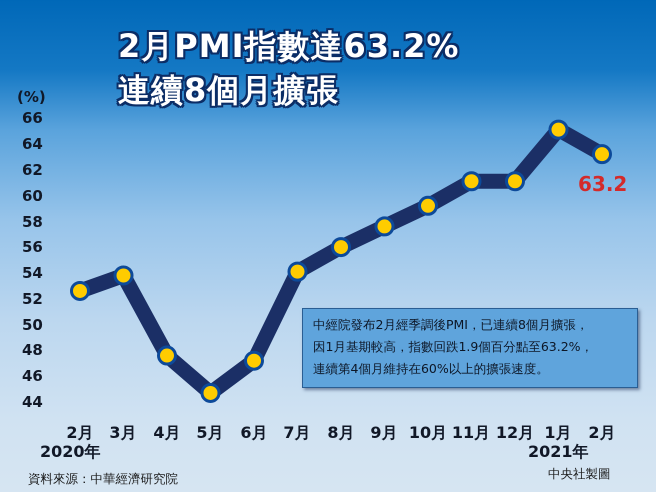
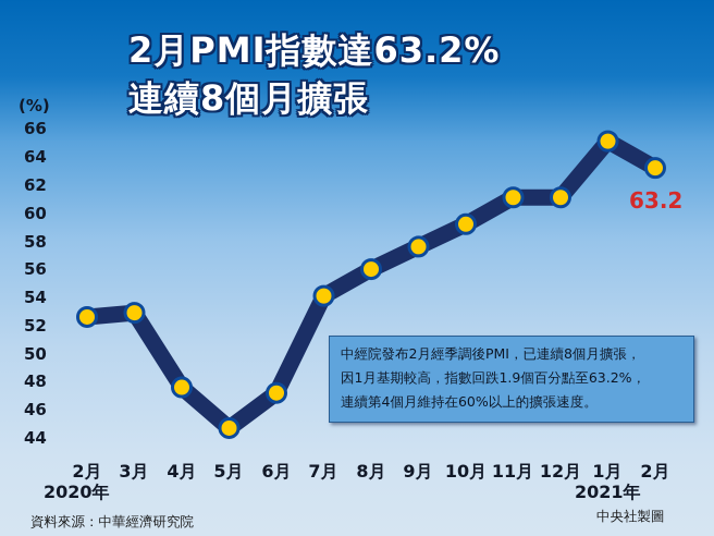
3月: 53.8 -> 52.9
